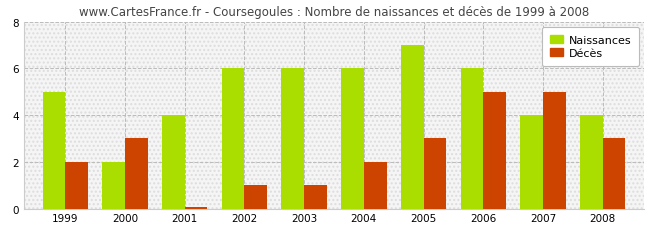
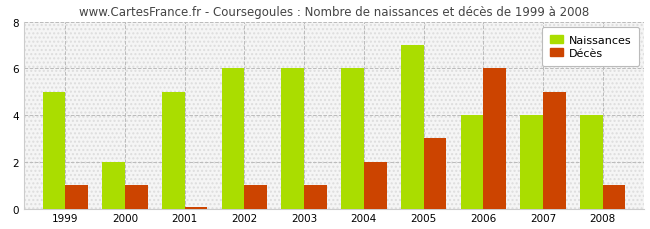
Décès/1999: 2.00 -> 1.00
Décès/2000: 3.00 -> 1.00
Naissances/2001: 4 -> 5
Naissances/2006: 6 -> 4
Décès/2006: 5.00 -> 6.00
Décès/2008: 3.00 -> 1.00
